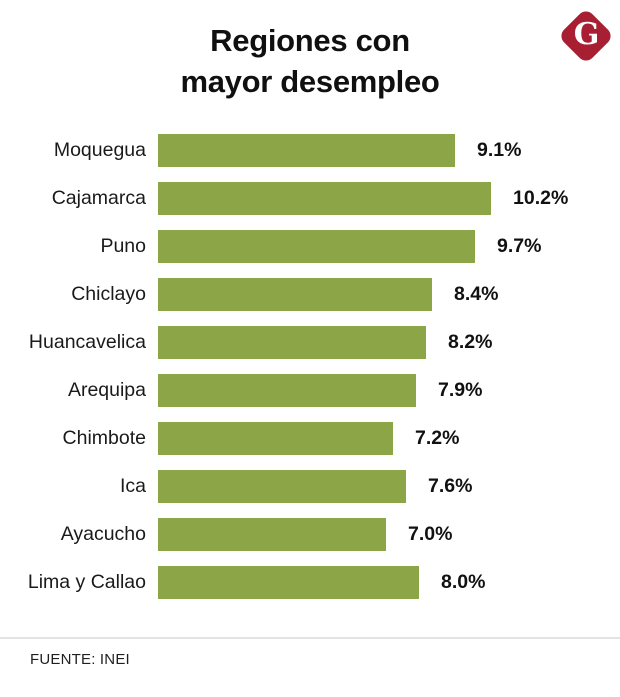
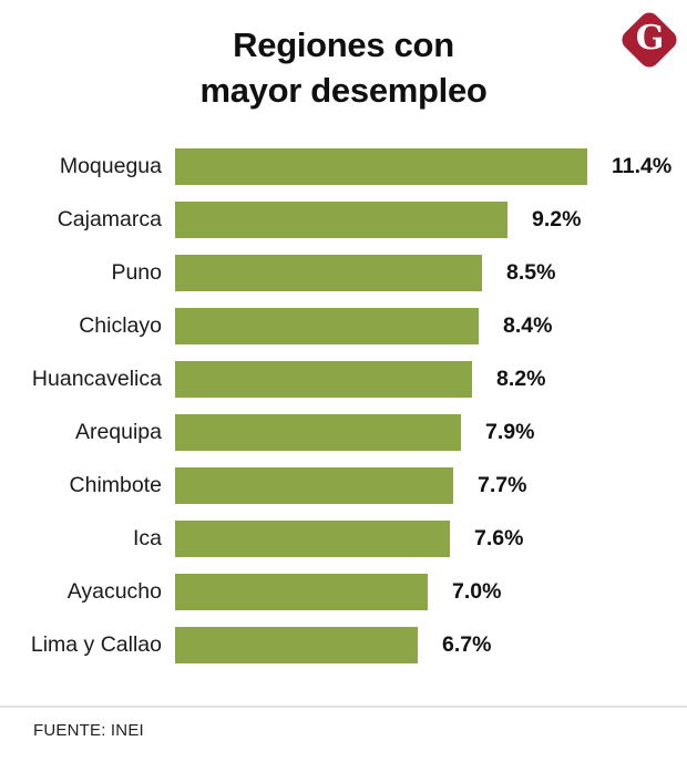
Moquegua: 9.1% -> 11.4%
Cajamarca: 10.2% -> 9.2%
Puno: 9.7% -> 8.5%
Chimbote: 7.2% -> 7.7%
Lima y Callao: 8.0% -> 6.7%
